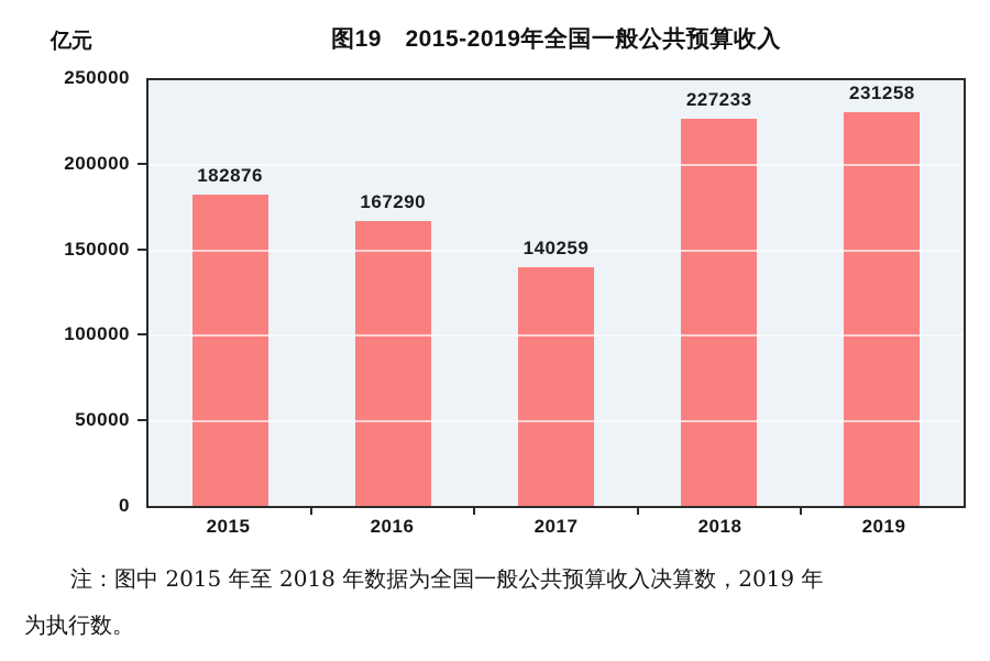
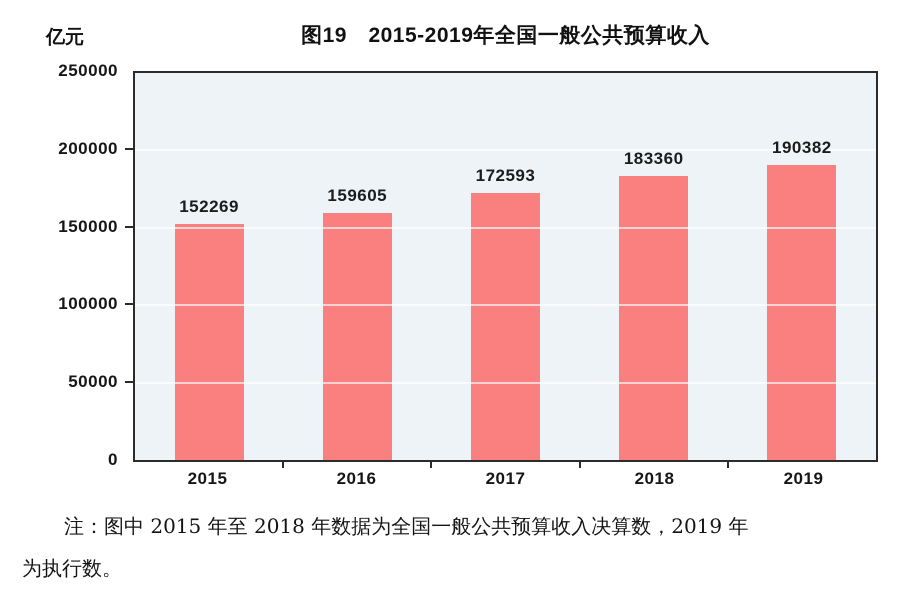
2015: 182876 -> 152269
2016: 167290 -> 159605
2017: 140259 -> 172593
2018: 227233 -> 183360
2019: 231258 -> 190382
